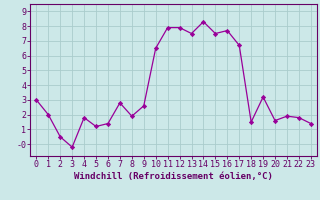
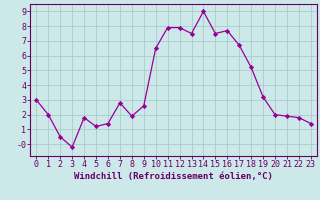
14: 8.3 -> 9.0
18: 1.5 -> 5.2
20: 1.6 -> 2.0
